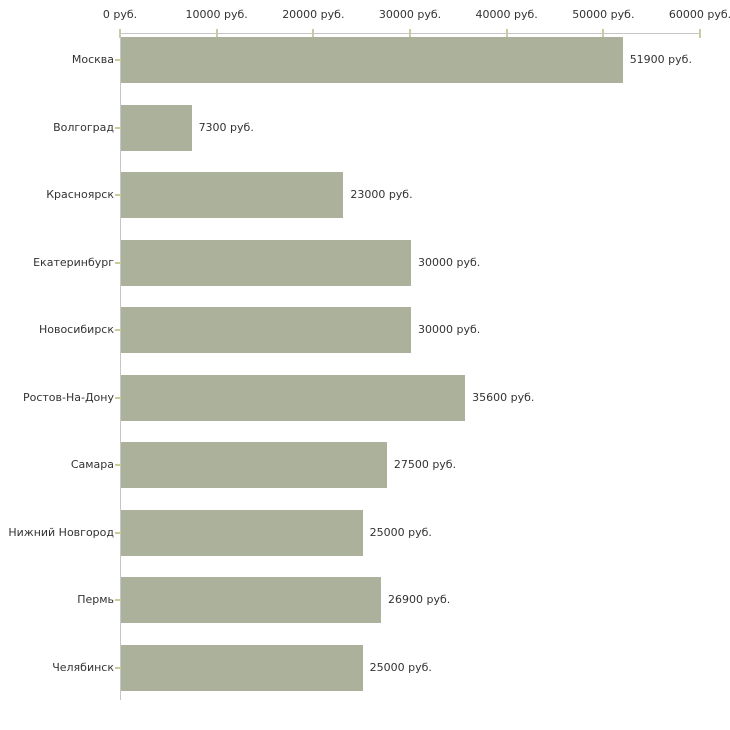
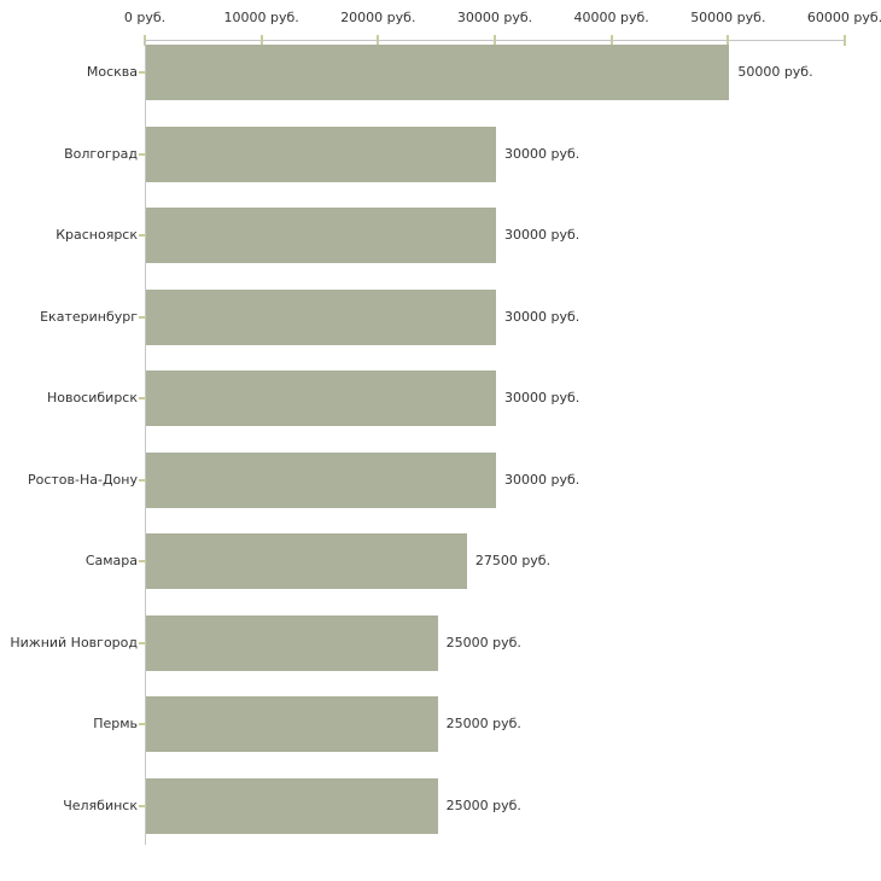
Москва: 51900 -> 50000
Волгоград: 7300 -> 30000
Красноярск: 23000 -> 30000
Ростов-На-Дону: 35600 -> 30000
Пермь: 26900 -> 25000
